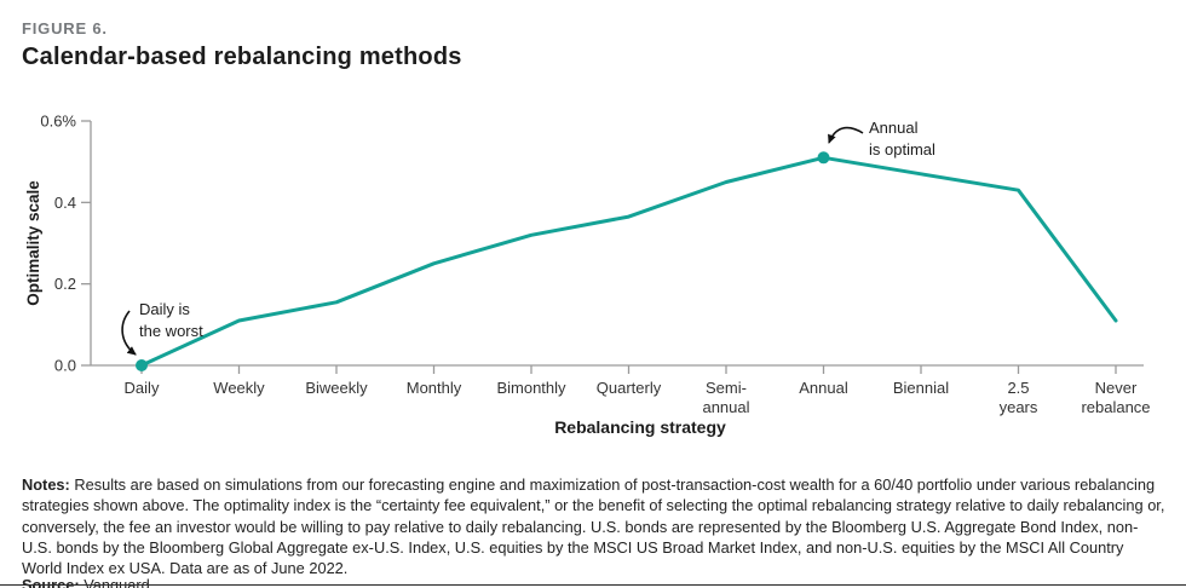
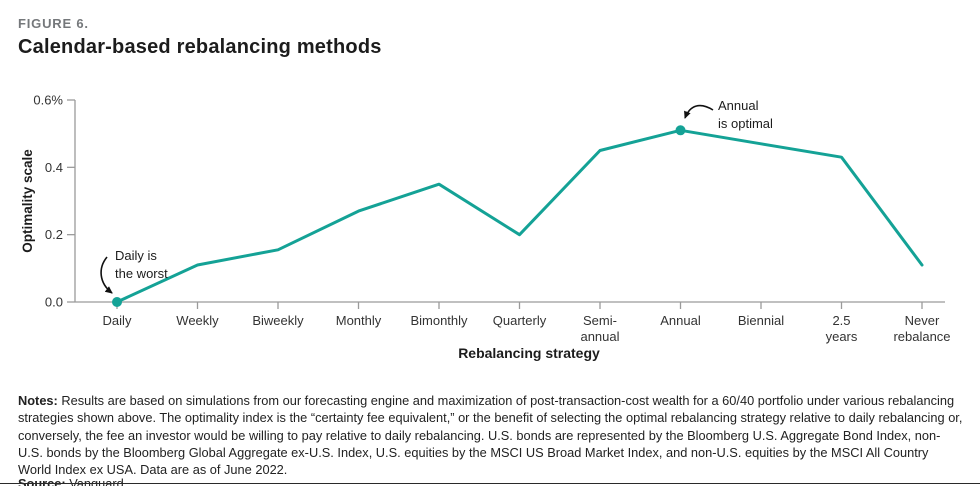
Monthly: 0.25% -> 0.27%
Bimonthly: 0.32% -> 0.35%
Quarterly: 0.36% -> 0.20%
